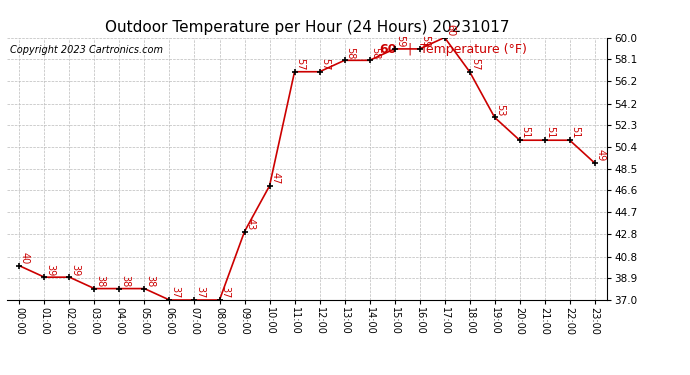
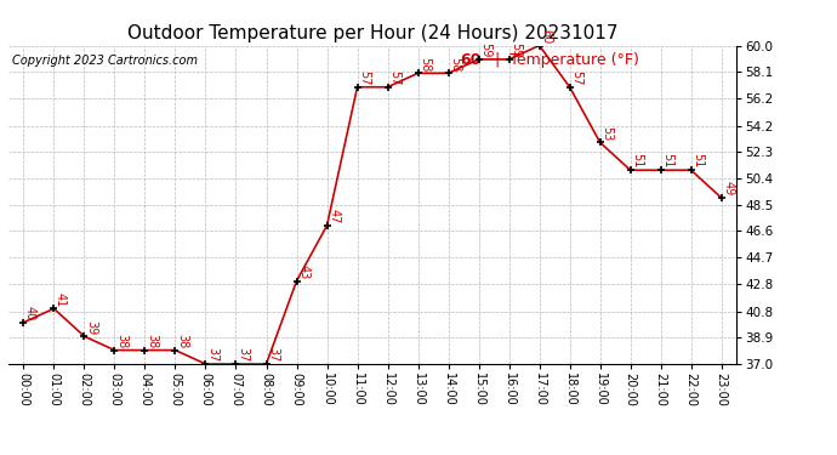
01:00: 39 -> 41
